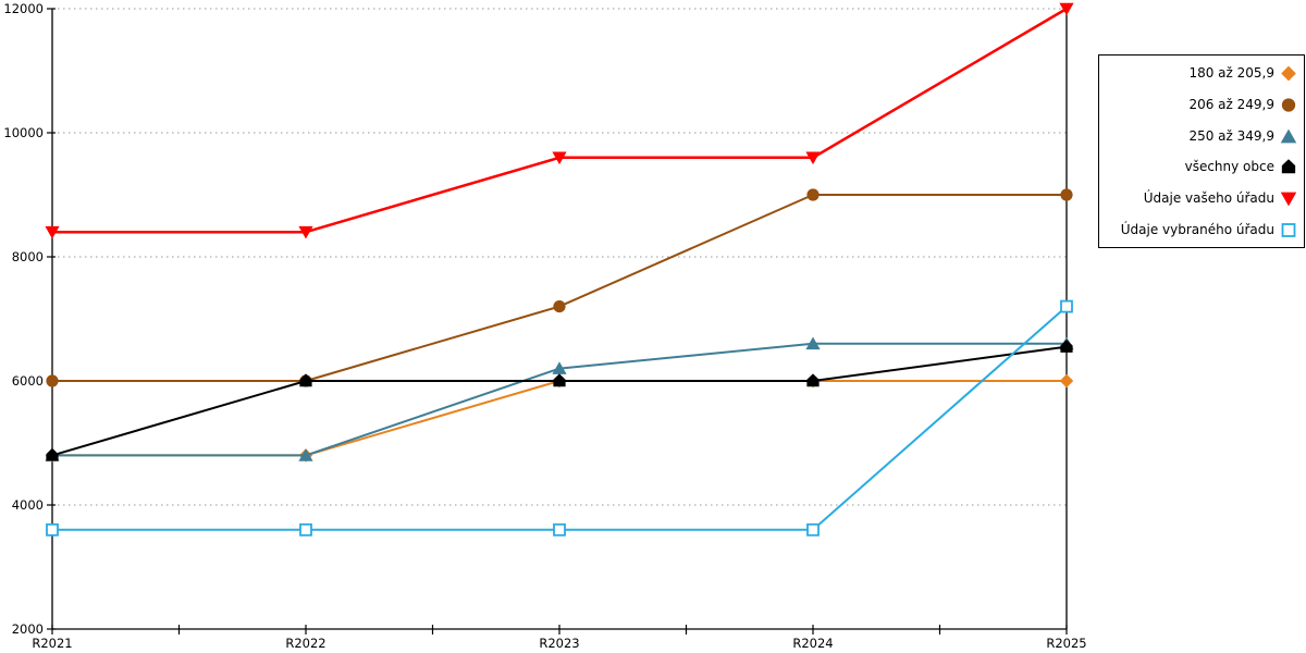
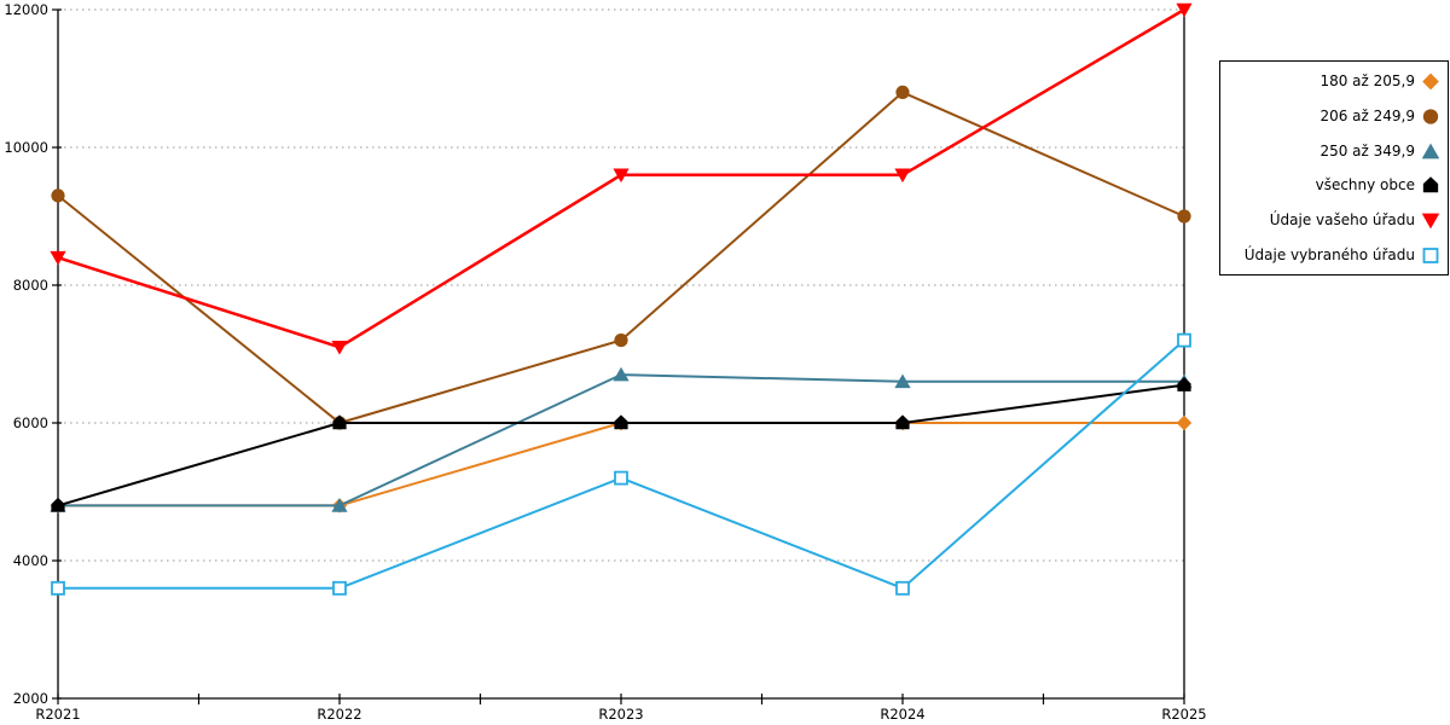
206 až 249,9/R2021: 6000 -> 9300
Údaje vašeho úřadu/R2022: 8400 -> 7100
250 až 349,9/R2023: 6200 -> 6700
Údaje vybraného úřadu/R2023: 3600 -> 5200
206 až 249,9/R2024: 9000 -> 10800
